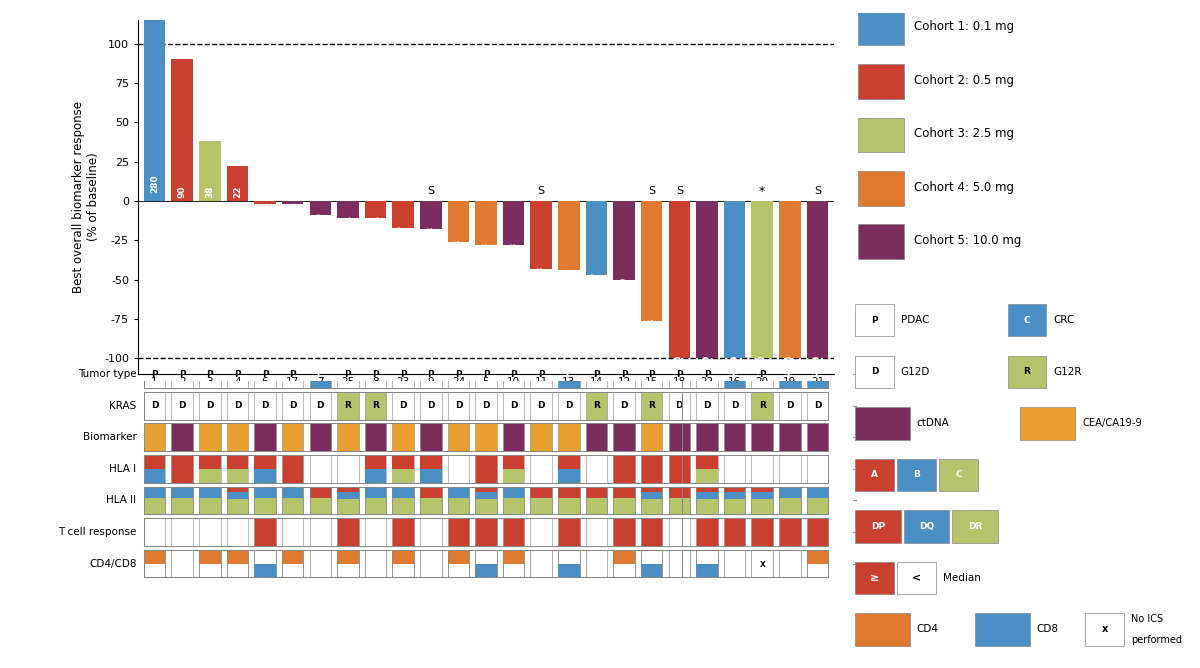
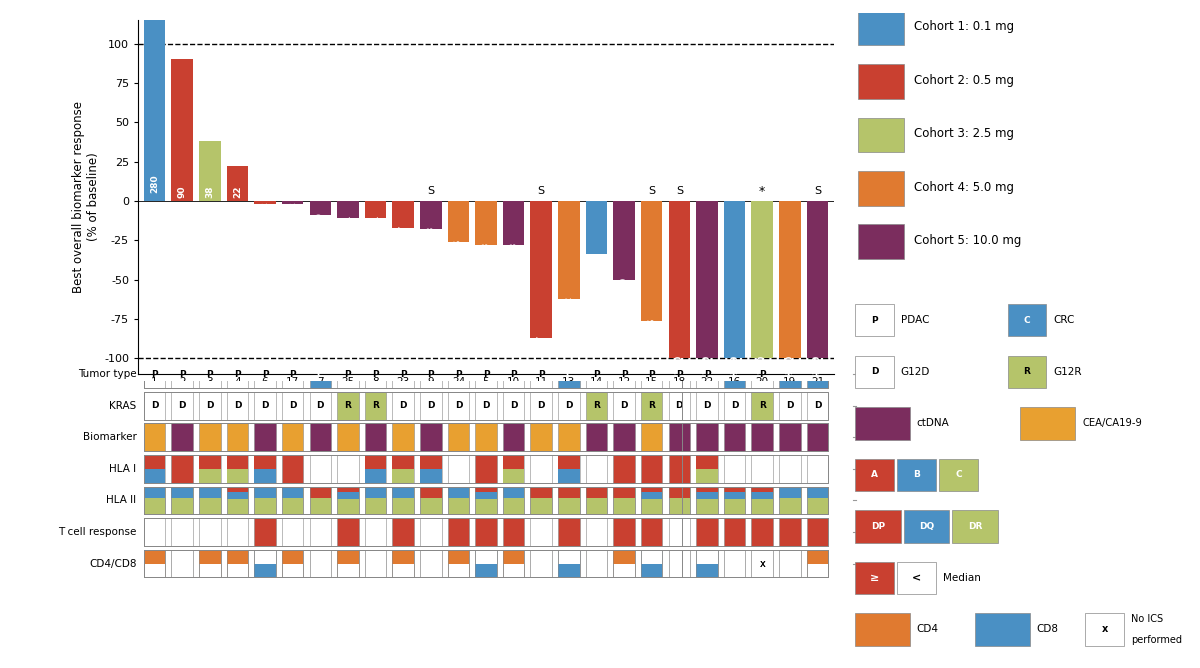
11: -43 -> -87
13: -44 -> -62
14: -47 -> -34
